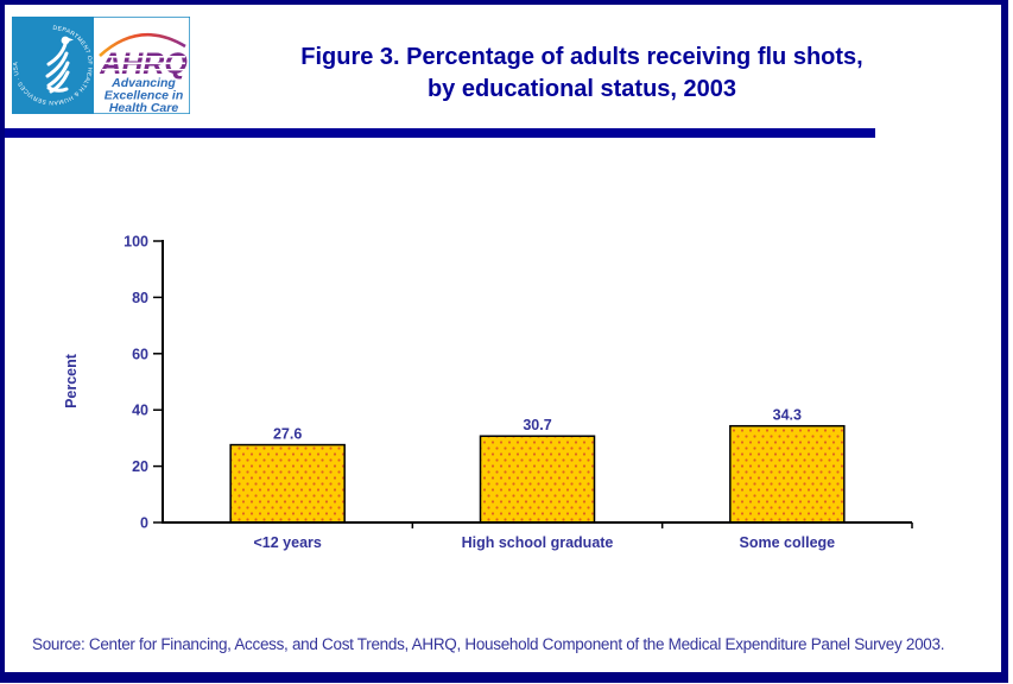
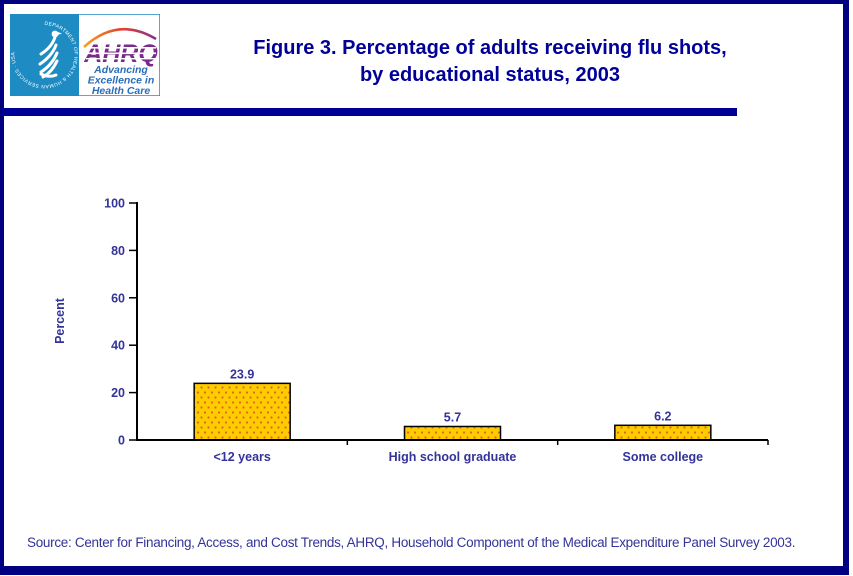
<12 years: 27.6 -> 23.9
High school graduate: 30.7 -> 5.7
Some college: 34.3 -> 6.2
